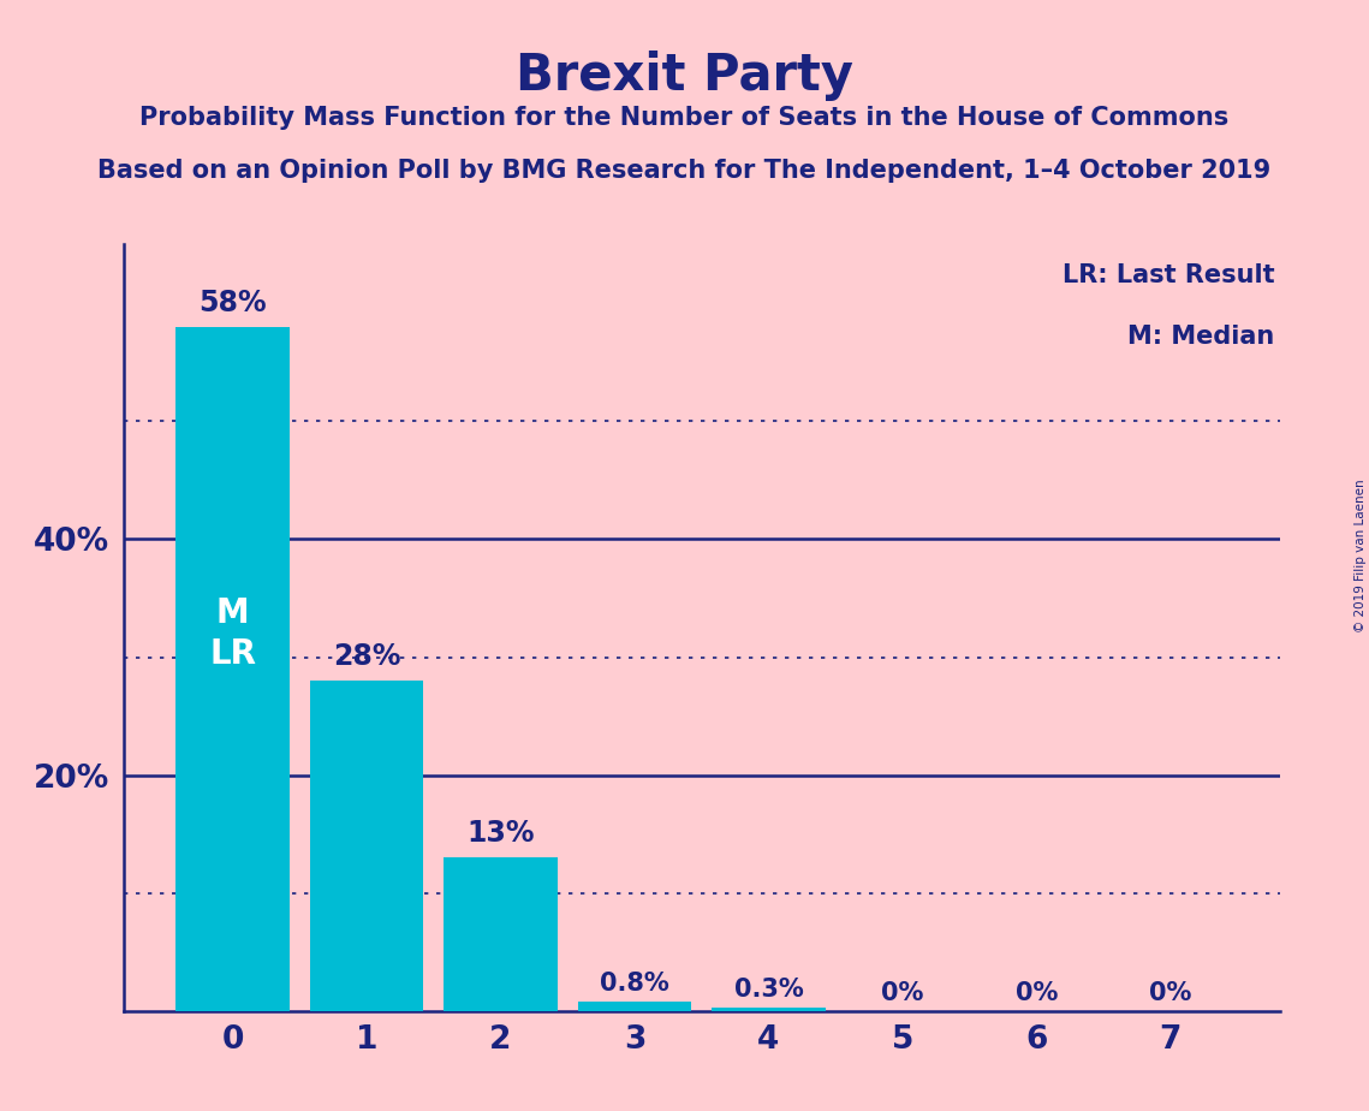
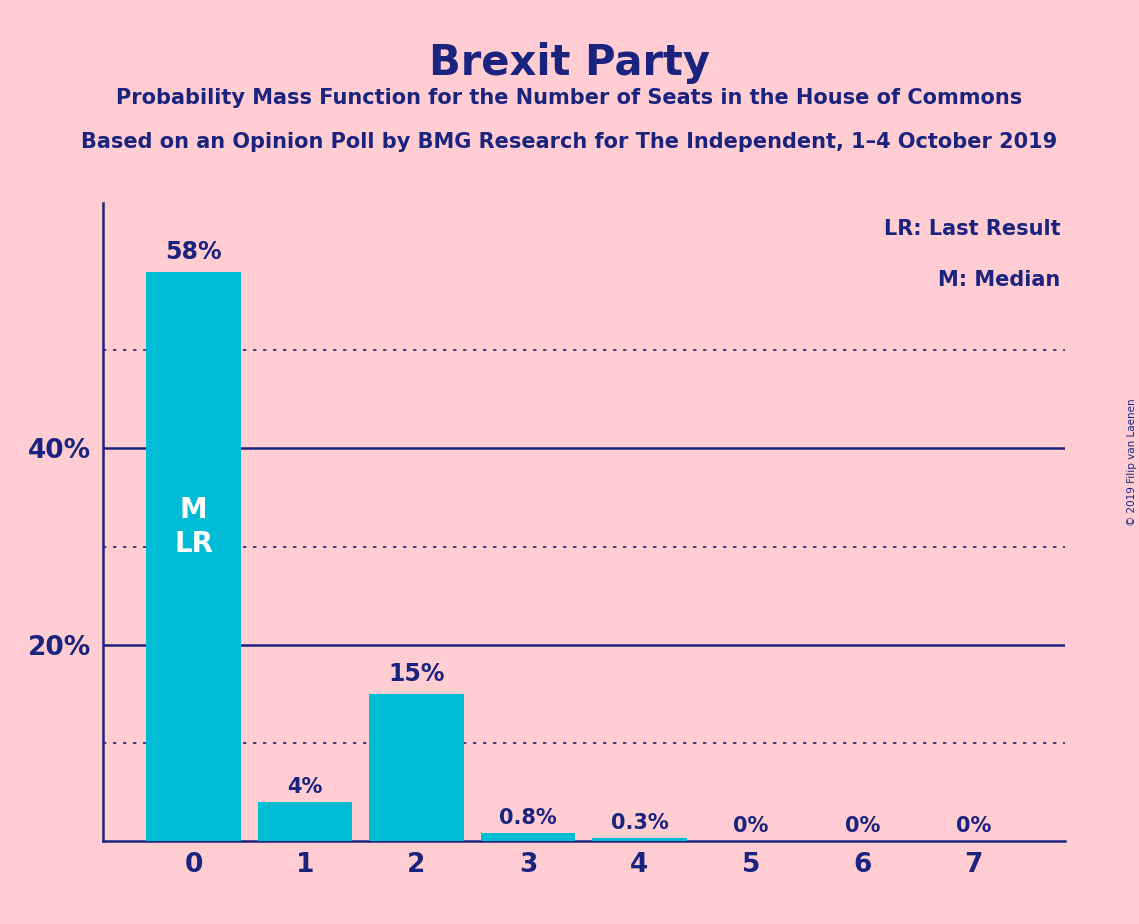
1: 28% -> 4%
2: 13% -> 15%
